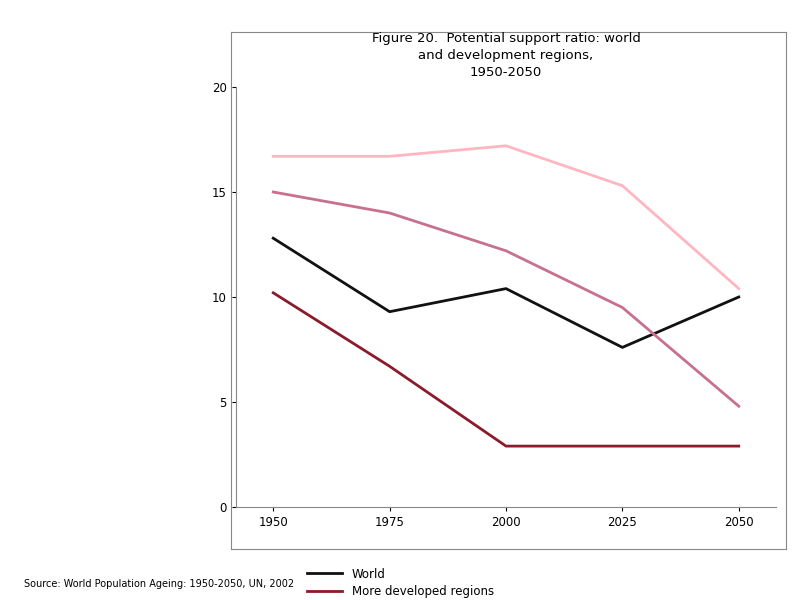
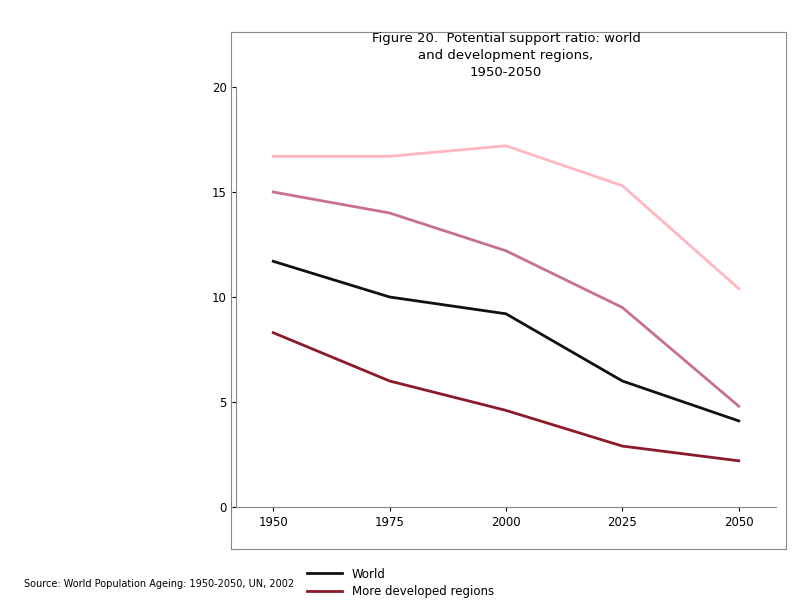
World/1950: 12.8 -> 11.7
More developed regions/1950: 10.2 -> 8.3
World/1975: 9.3 -> 10.0
More developed regions/1975: 6.7 -> 6.0
World/2000: 10.4 -> 9.2
More developed regions/2000: 2.9 -> 4.6
World/2025: 7.6 -> 6.0
World/2050: 10.0 -> 4.1
More developed regions/2050: 2.9 -> 2.2
